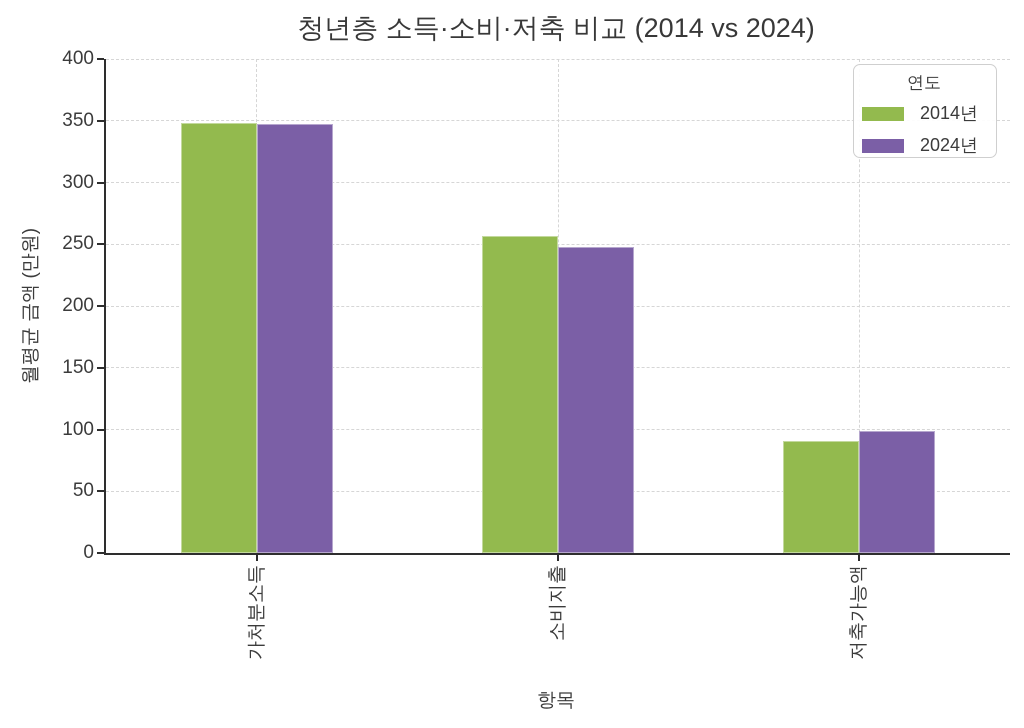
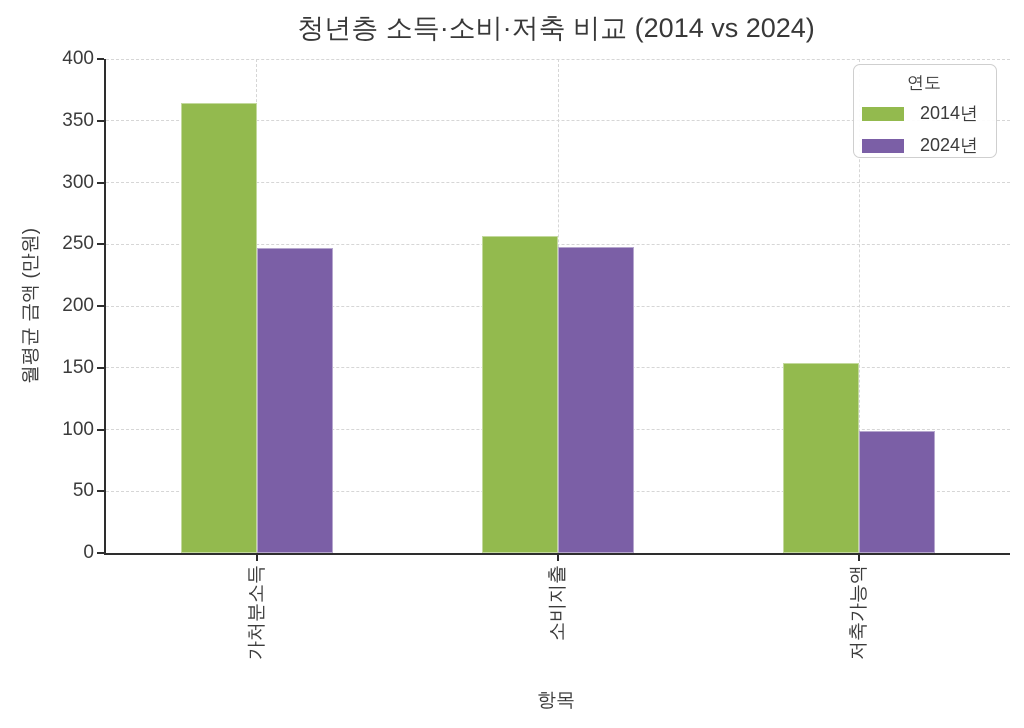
2014년/가처분소득: 348 -> 364
2024년/가처분소득: 347 -> 247
2014년/저축가능액: 91 -> 154
